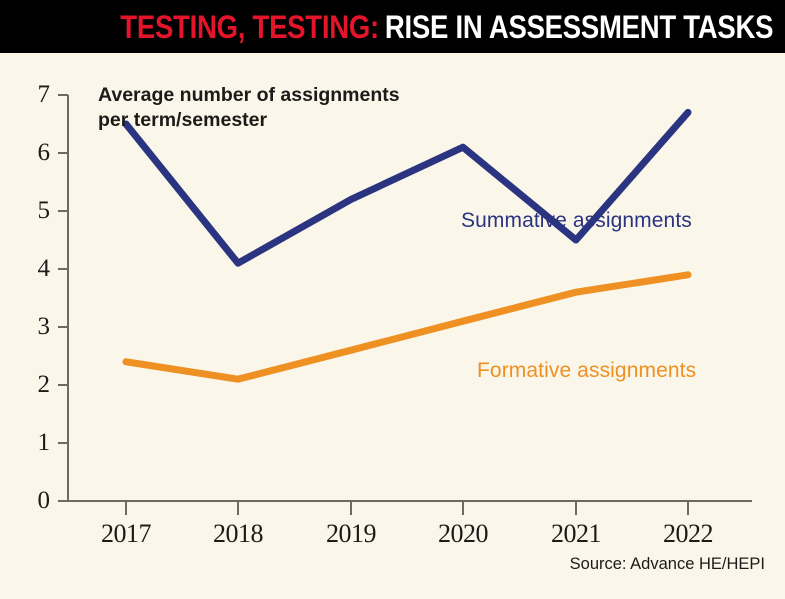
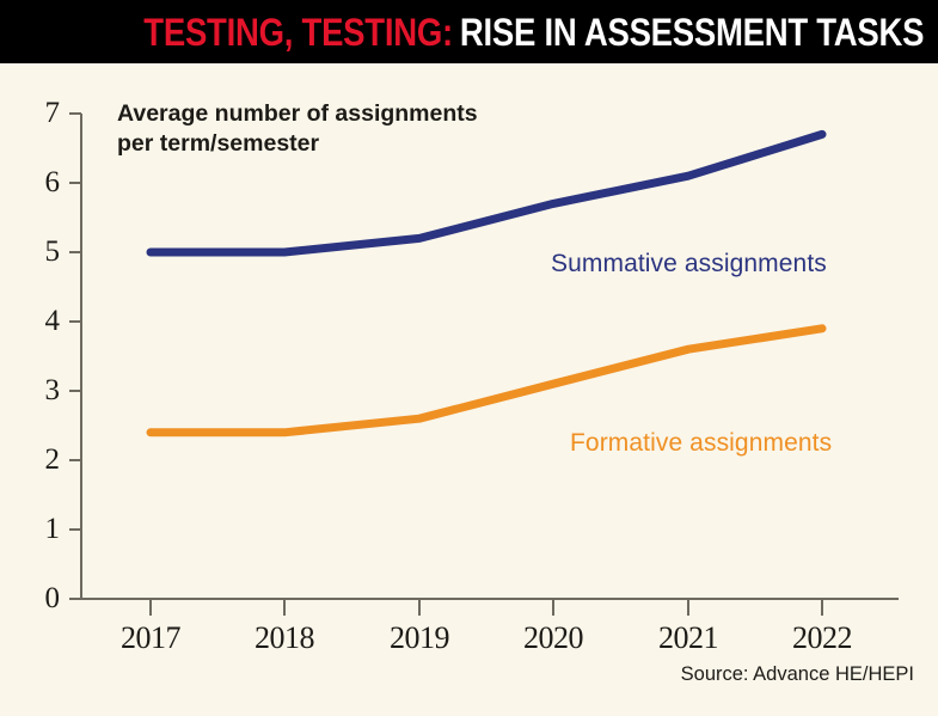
Summative assignments/2017: 6.5 -> 5.0
Summative assignments/2018: 4.1 -> 5.0
Formative assignments/2018: 2.1 -> 2.4
Summative assignments/2020: 6.1 -> 5.7
Summative assignments/2021: 4.5 -> 6.1
